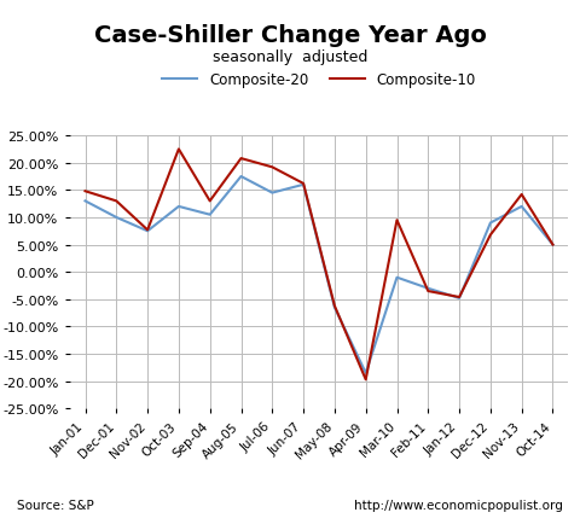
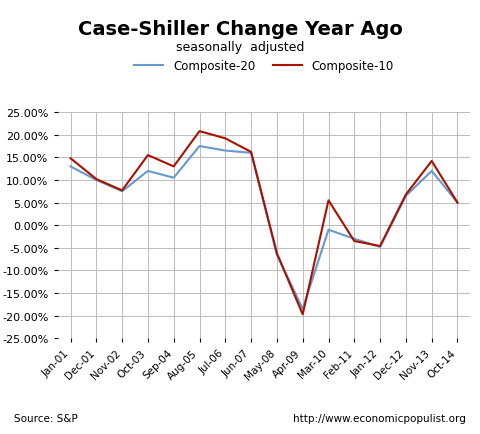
Composite-10/Dec-01: 13.0% -> 10.2%
Composite-10/Oct-03: 22.5% -> 15.5%
Composite-20/Jul-06: 14.5% -> 16.5%
Composite-10/Mar-10: 9.5% -> 5.5%
Composite-20/Dec-12: 9.0% -> 6.5%
